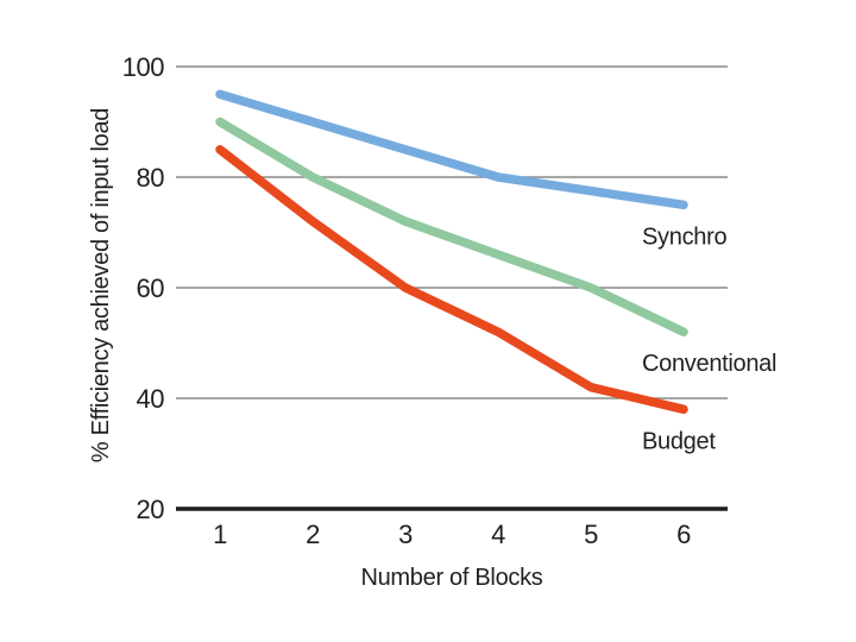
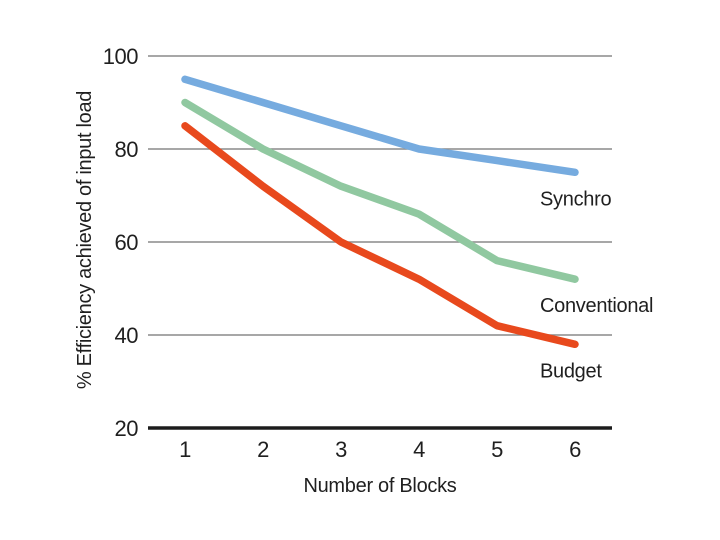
Conventional/5: 60 -> 56
